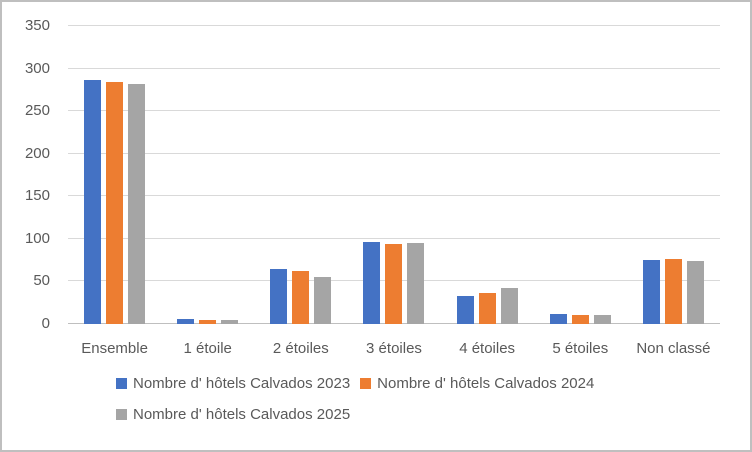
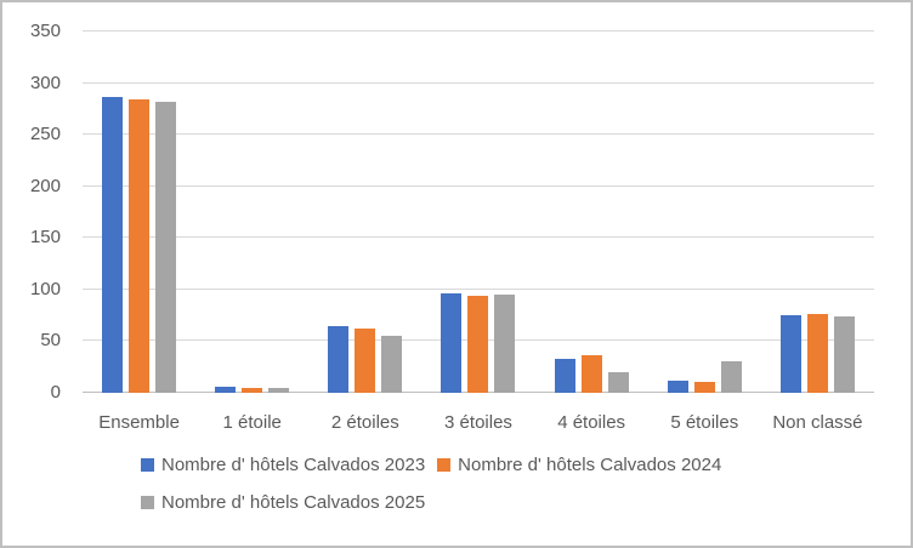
Nombre d' hôtels Calvados 2025/4 étoiles: 40 -> 20
Nombre d' hôtels Calvados 2025/5 étoiles: 10 -> 30
